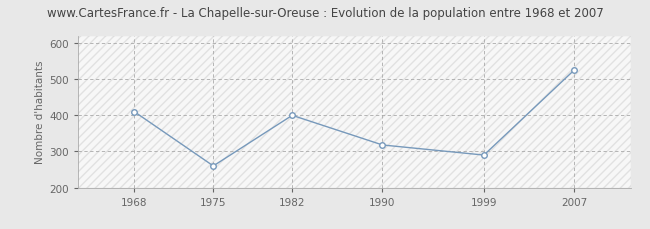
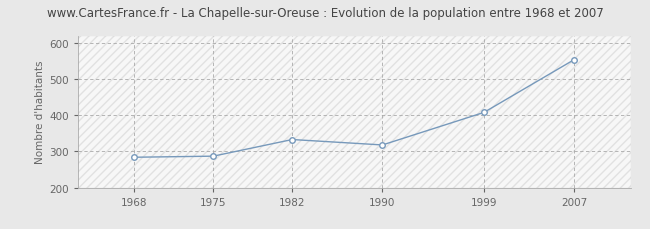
1968: 410 -> 284
1975: 260 -> 287
1982: 400 -> 333
1999: 290 -> 408
2007: 525 -> 554
